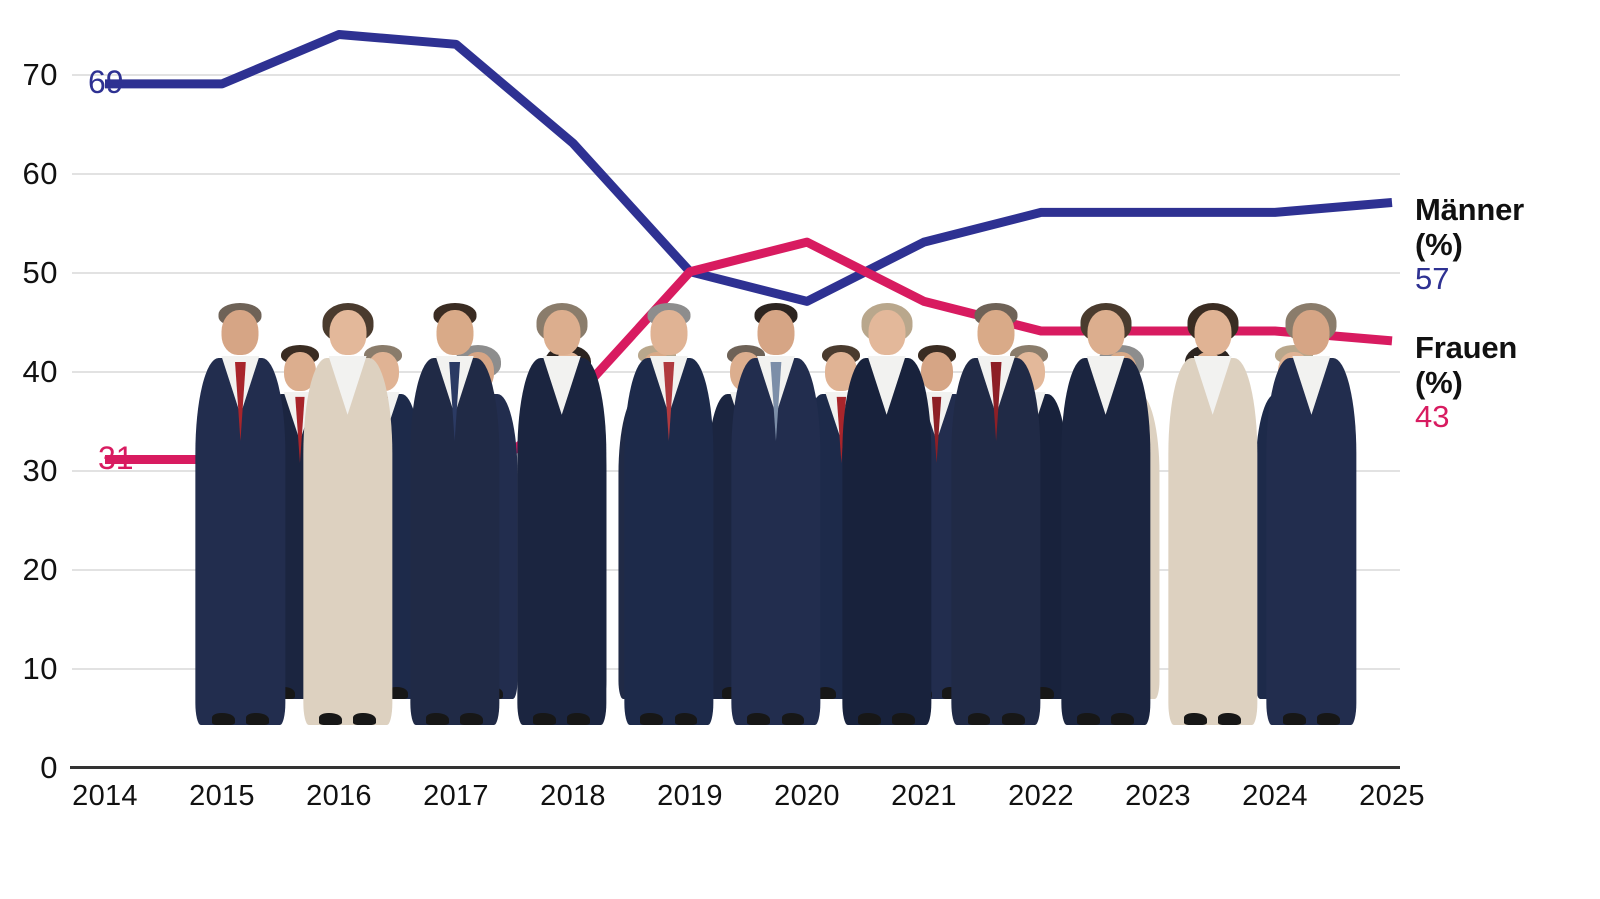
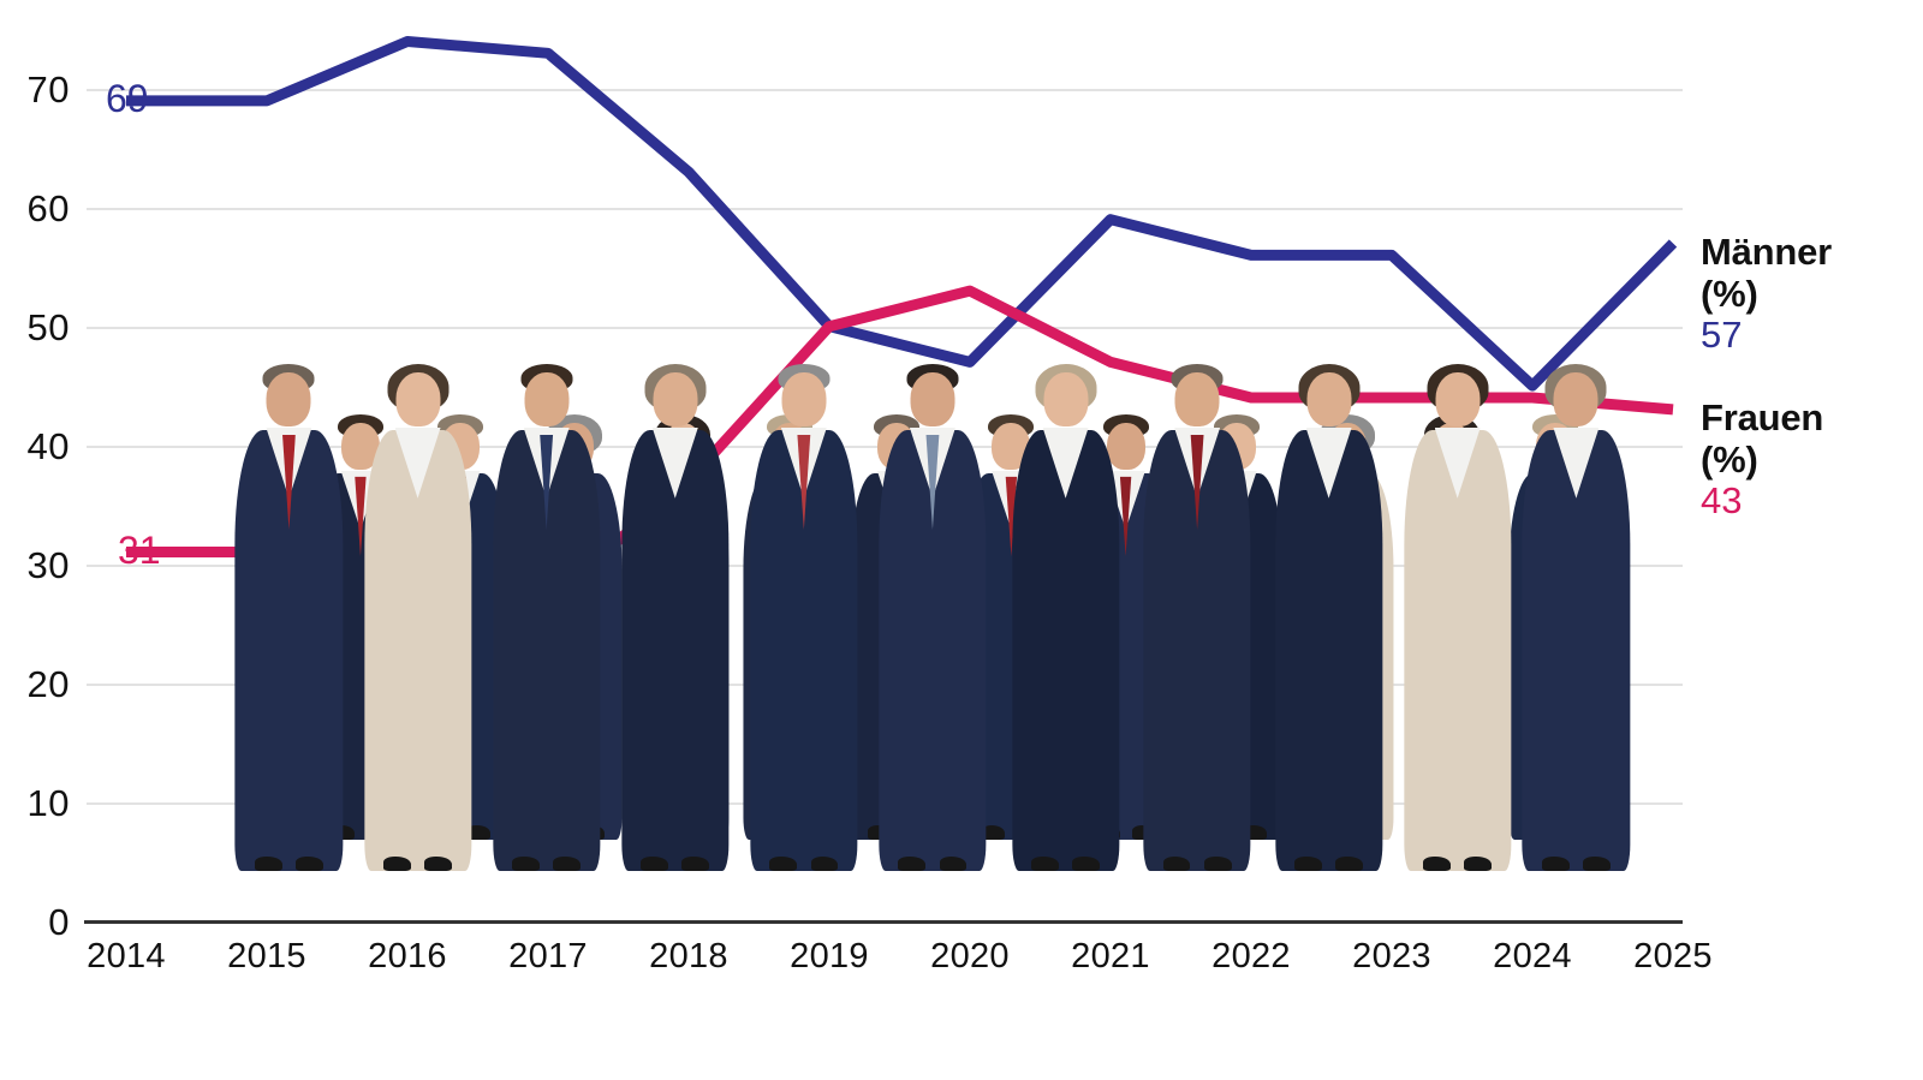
Männer (%)/2021: 53 -> 59
Männer (%)/2024: 56 -> 45
